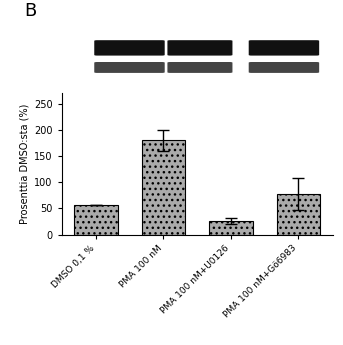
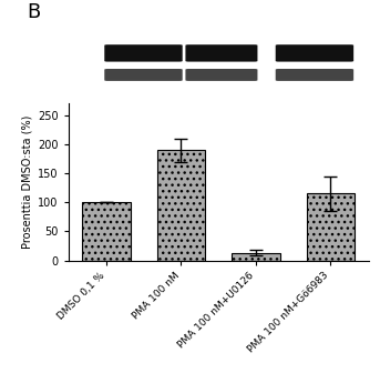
DMSO 0,1 %: 56 -> 100
PMA 100 nM: 180 -> 190
PMA 100 nM+U0126: 26 -> 13
PMA 100 nM+Gö6983: 78 -> 115
